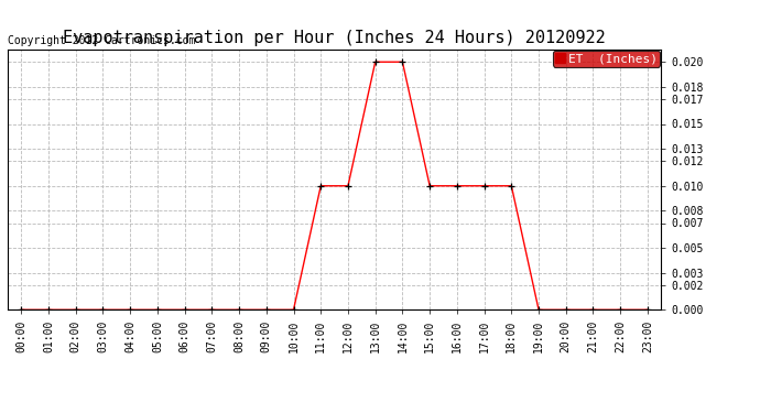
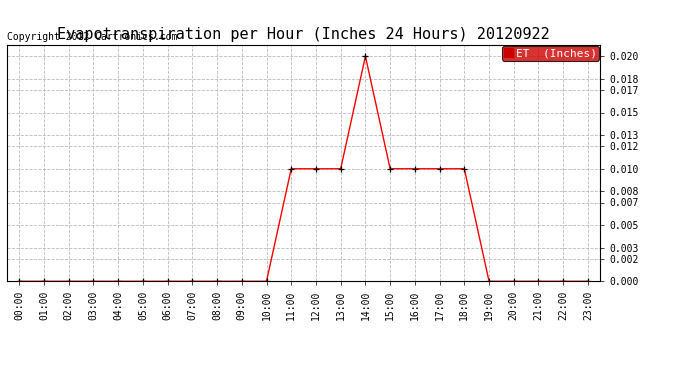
13:00: 0.02 -> 0.01
